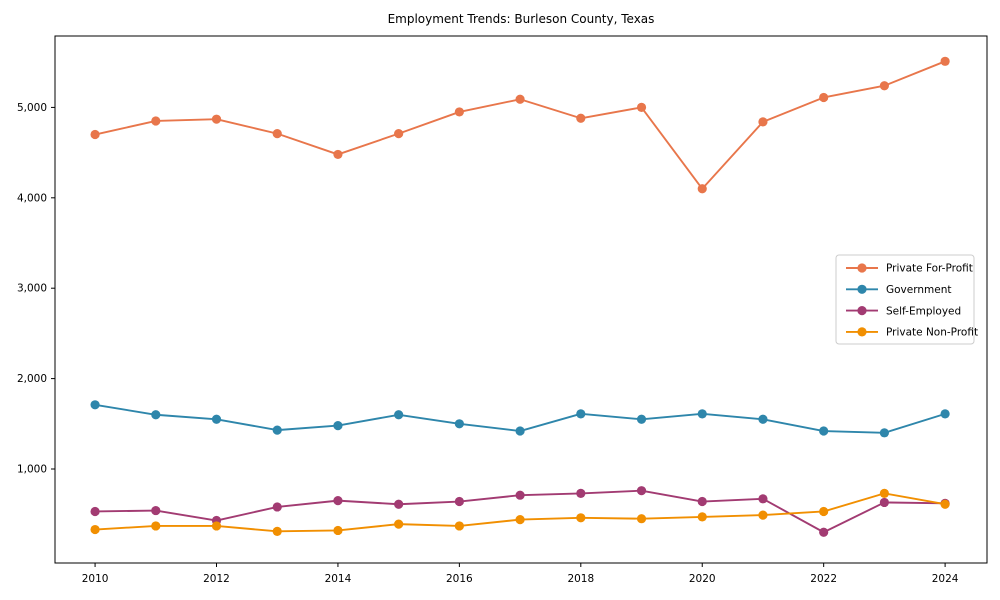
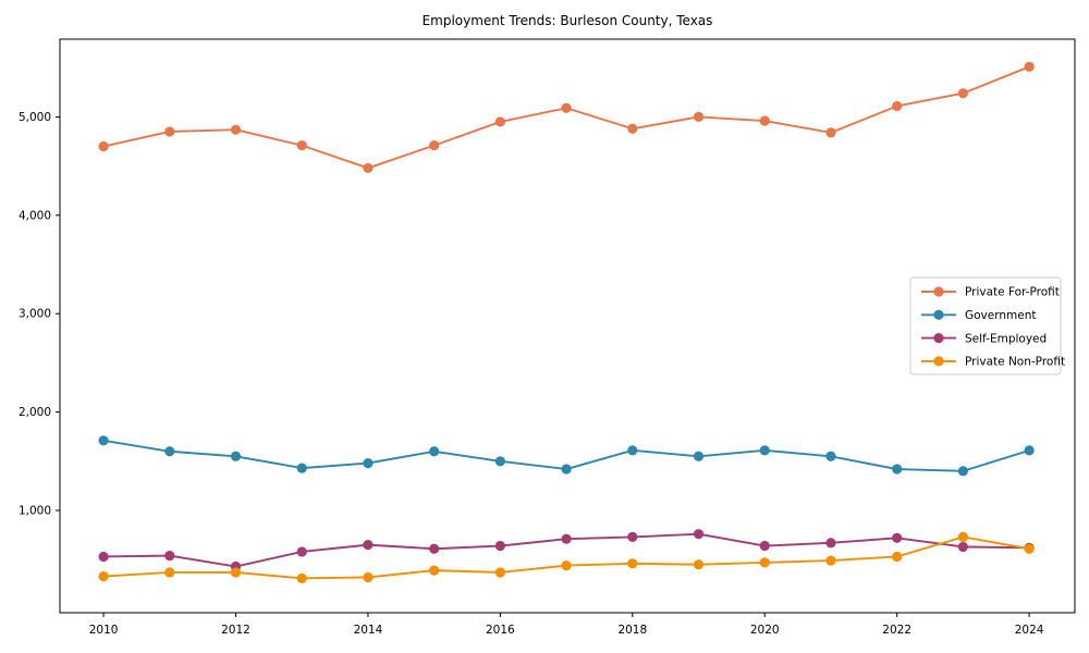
Private For-Profit/2020: 4100 -> 5000
Self-Employed/2022: 300 -> 700
